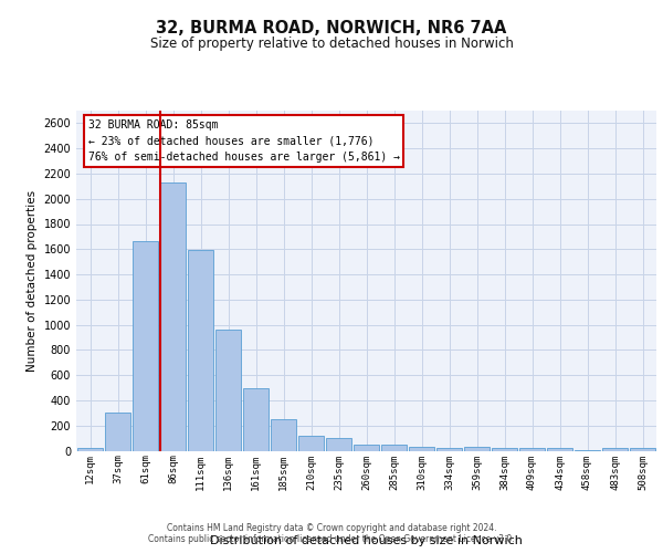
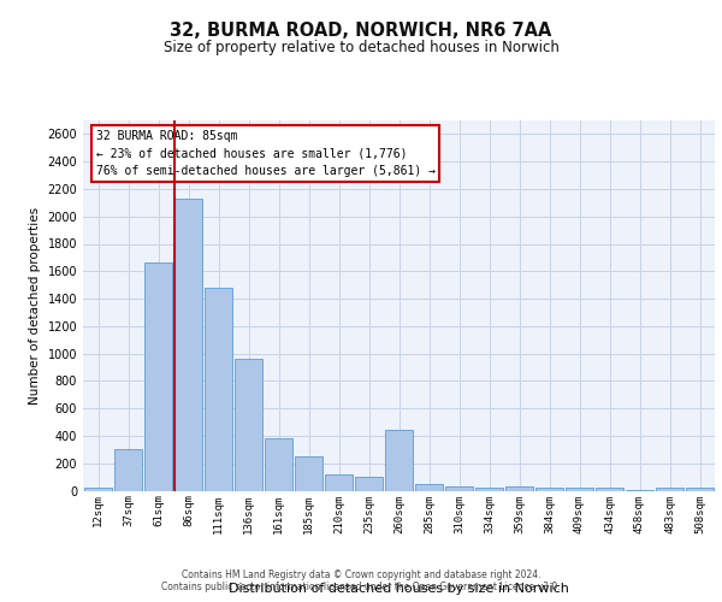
111sqm: 1590 -> 1480
161sqm: 500 -> 380
260sqm: 50 -> 440
